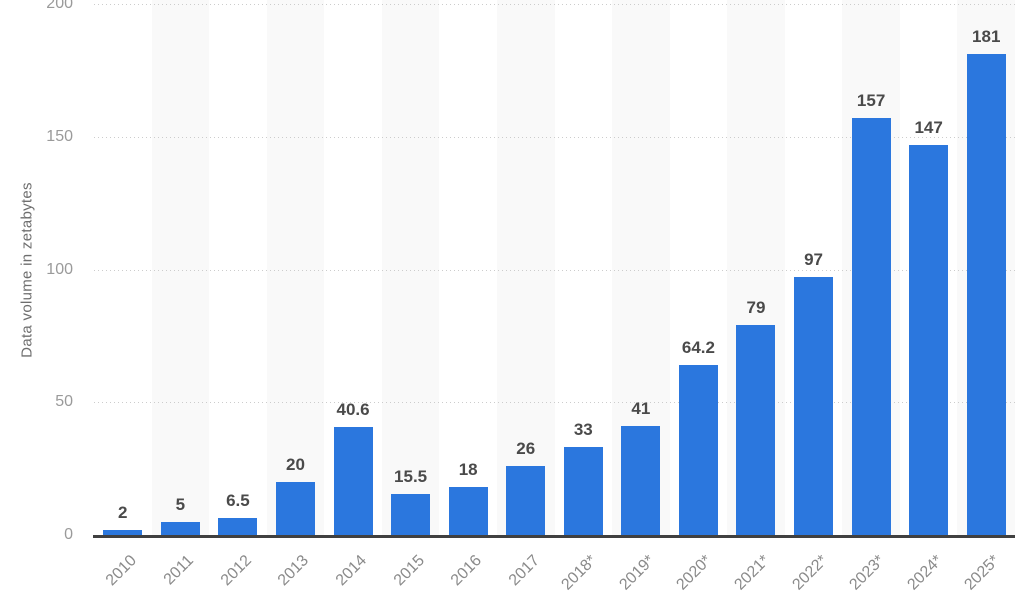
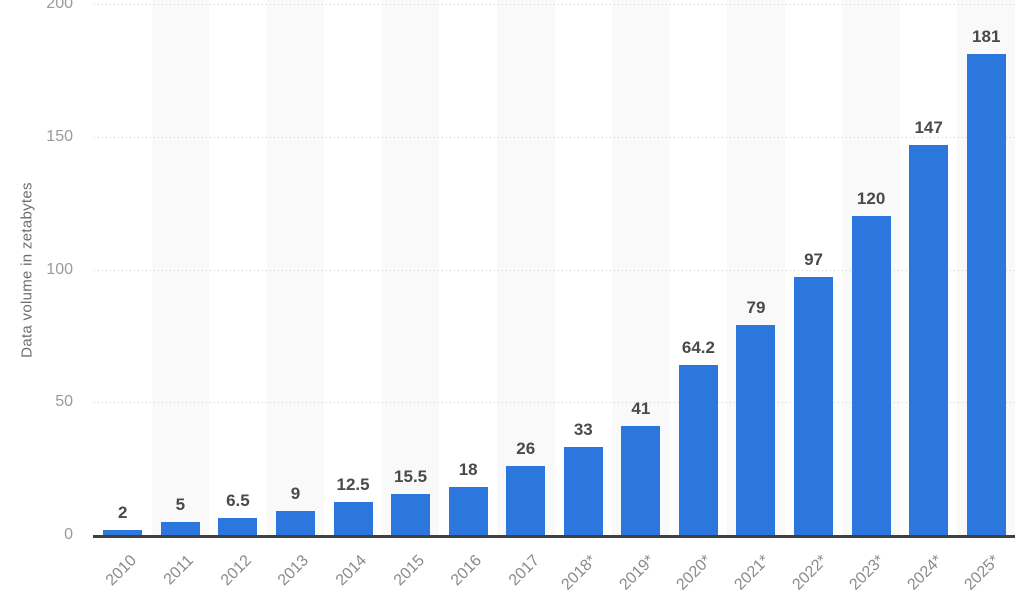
2013: 20 -> 9
2014: 40.6 -> 12.5
2023*: 157 -> 120
